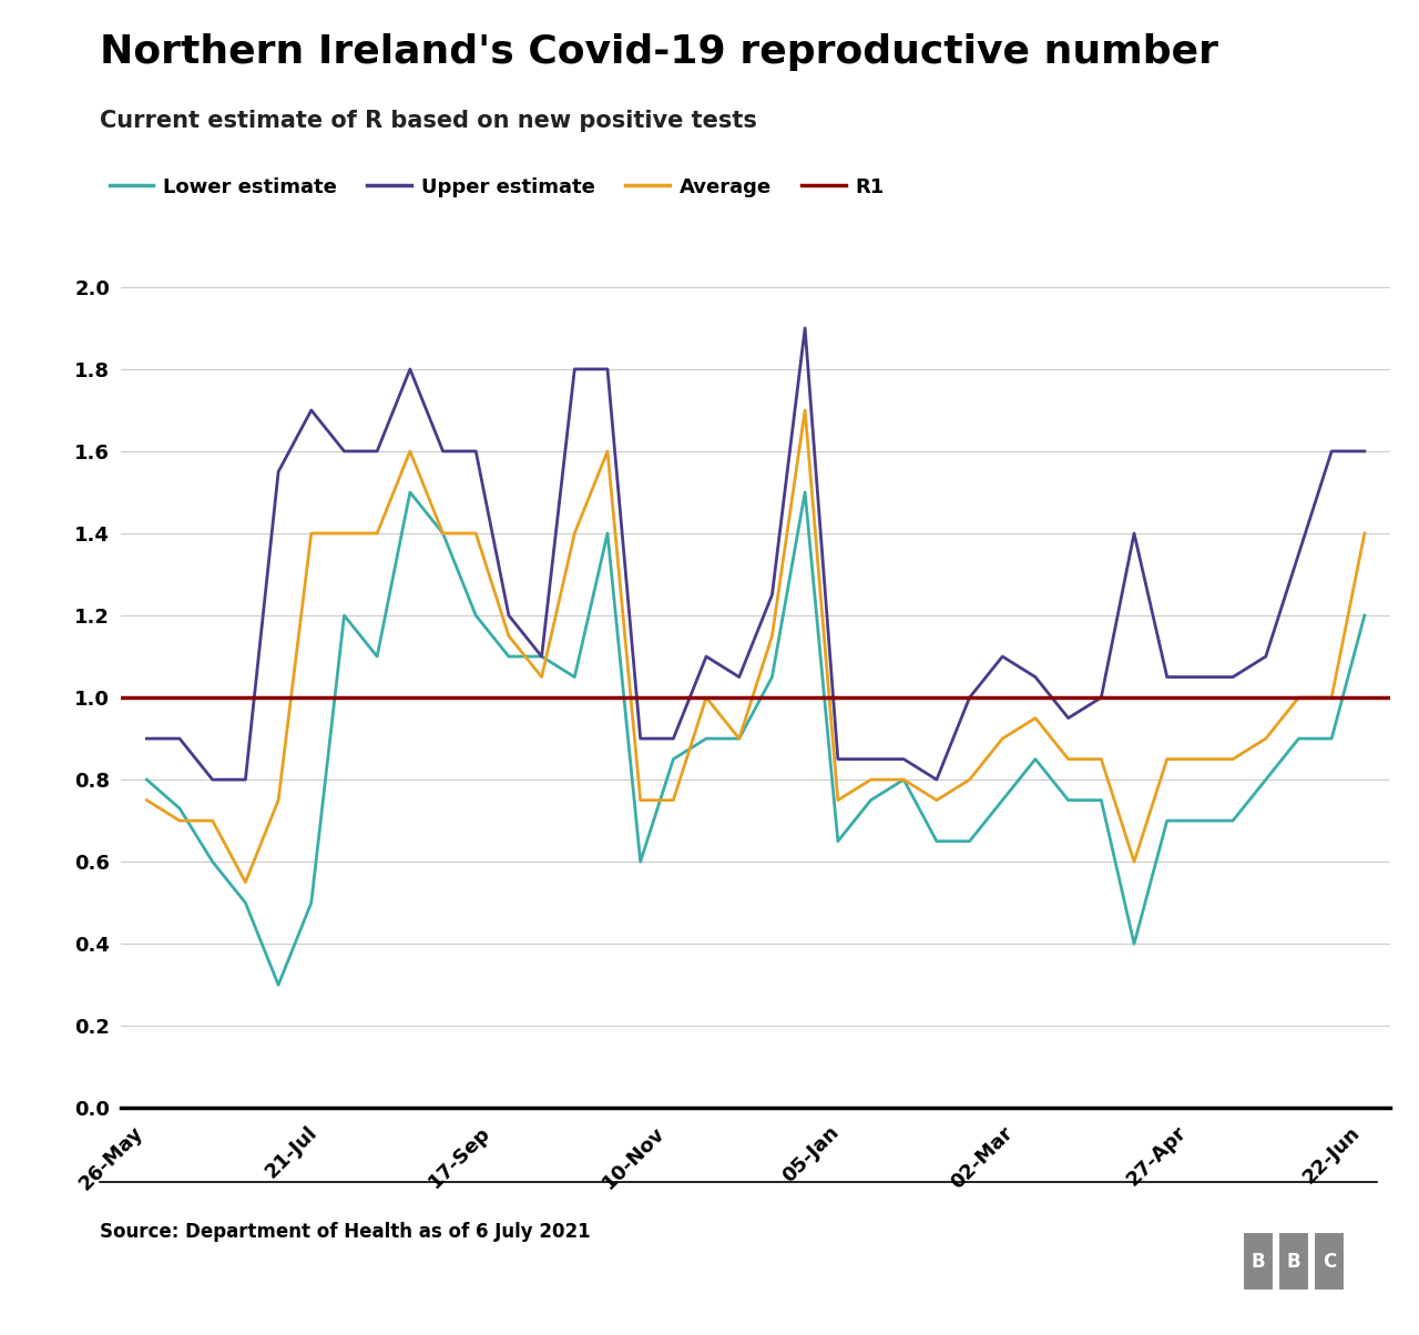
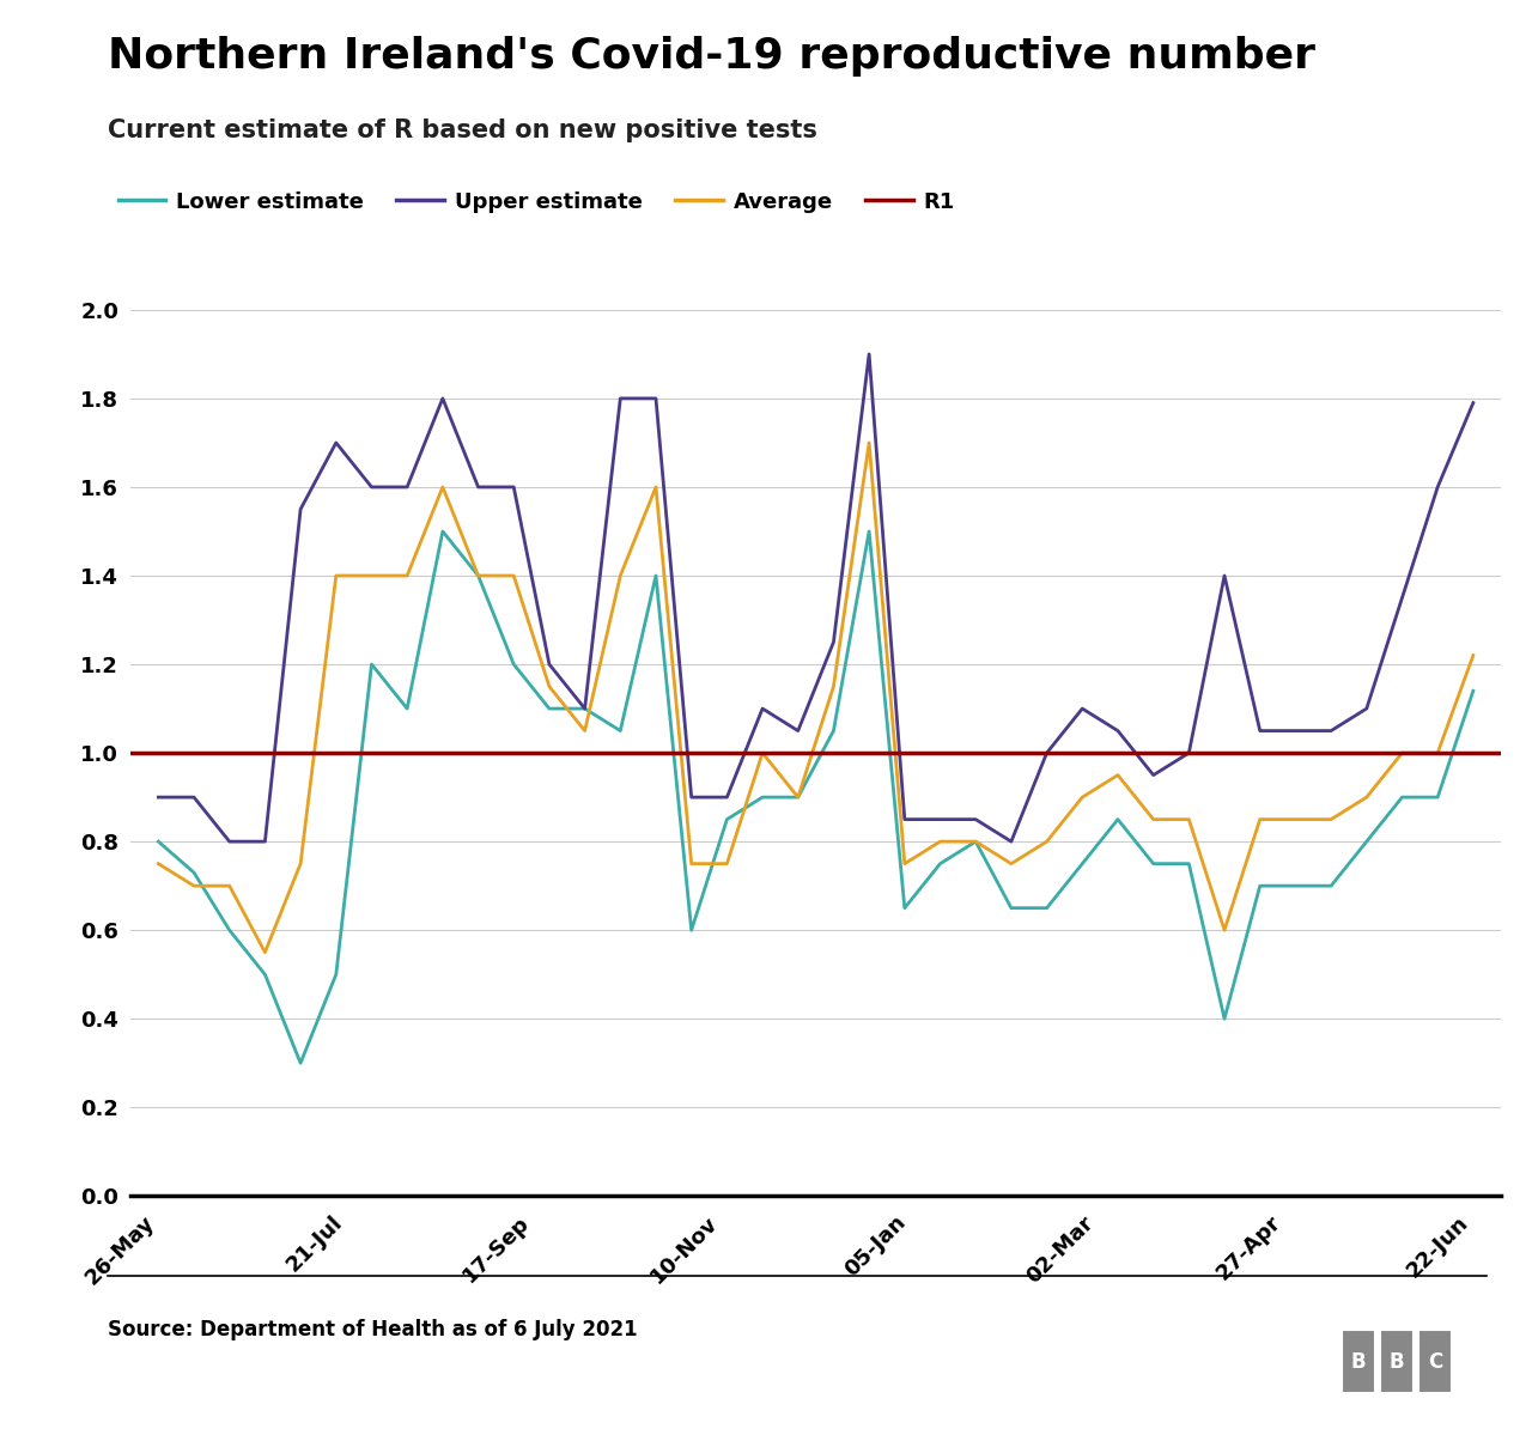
Lower estimate/22-Jun: 1.20 -> 1.14
Upper estimate/22-Jun: 1.60 -> 1.79
Average/22-Jun: 1.40 -> 1.22
